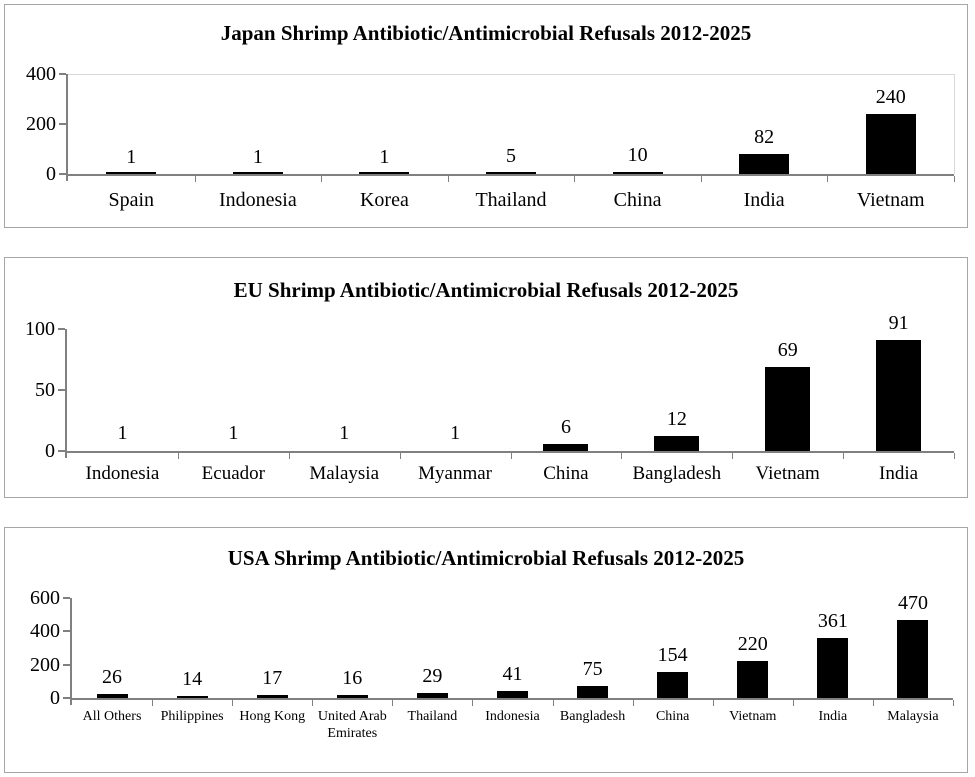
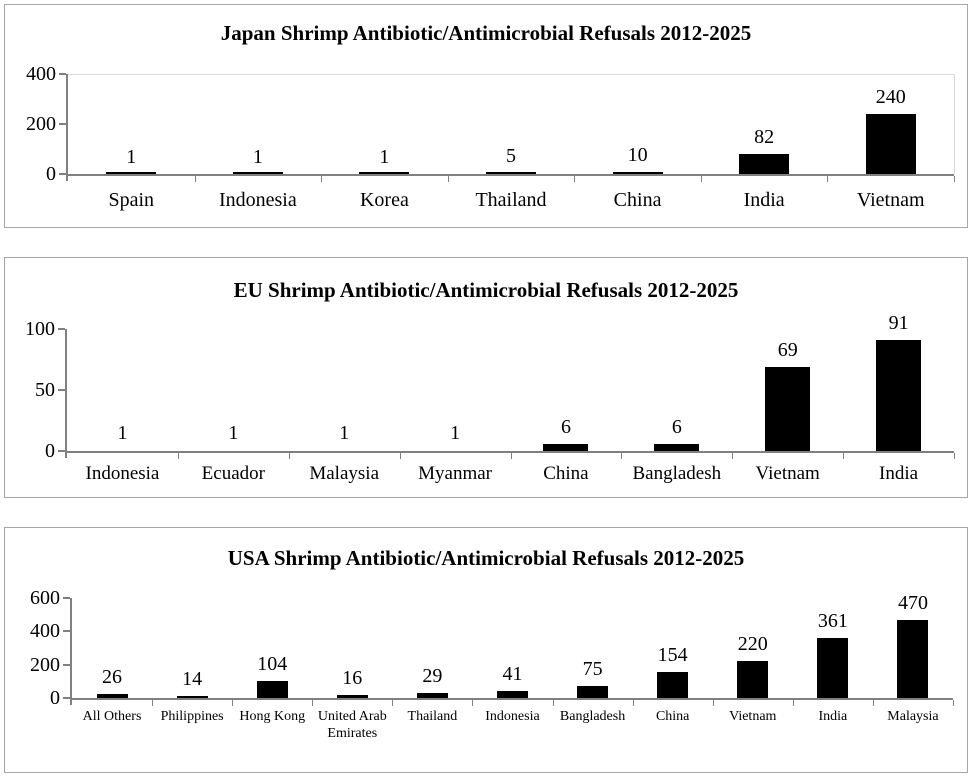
EU Shrimp Antibiotic/Antimicrobial Refusals 2012-2025/Bangladesh: 12 -> 6
USA Shrimp Antibiotic/Antimicrobial Refusals 2012-2025/Hong Kong: 17 -> 104
